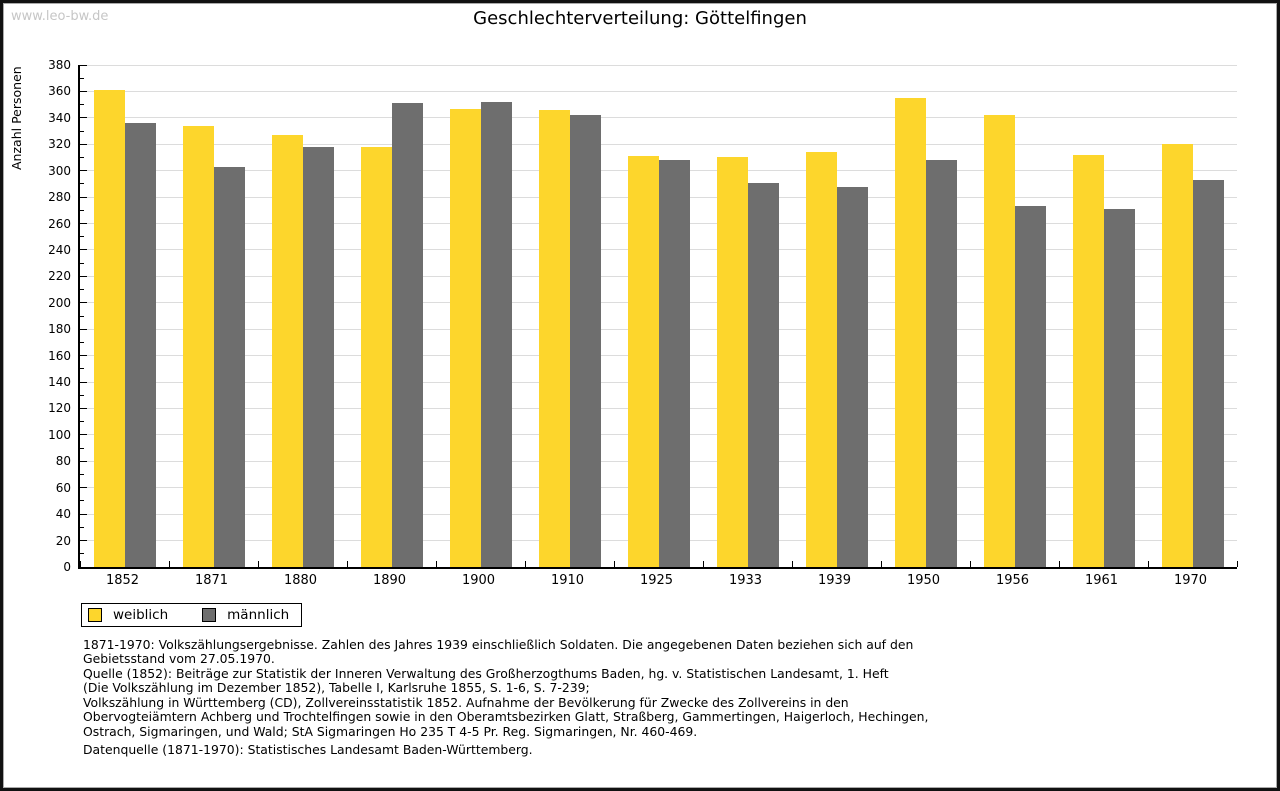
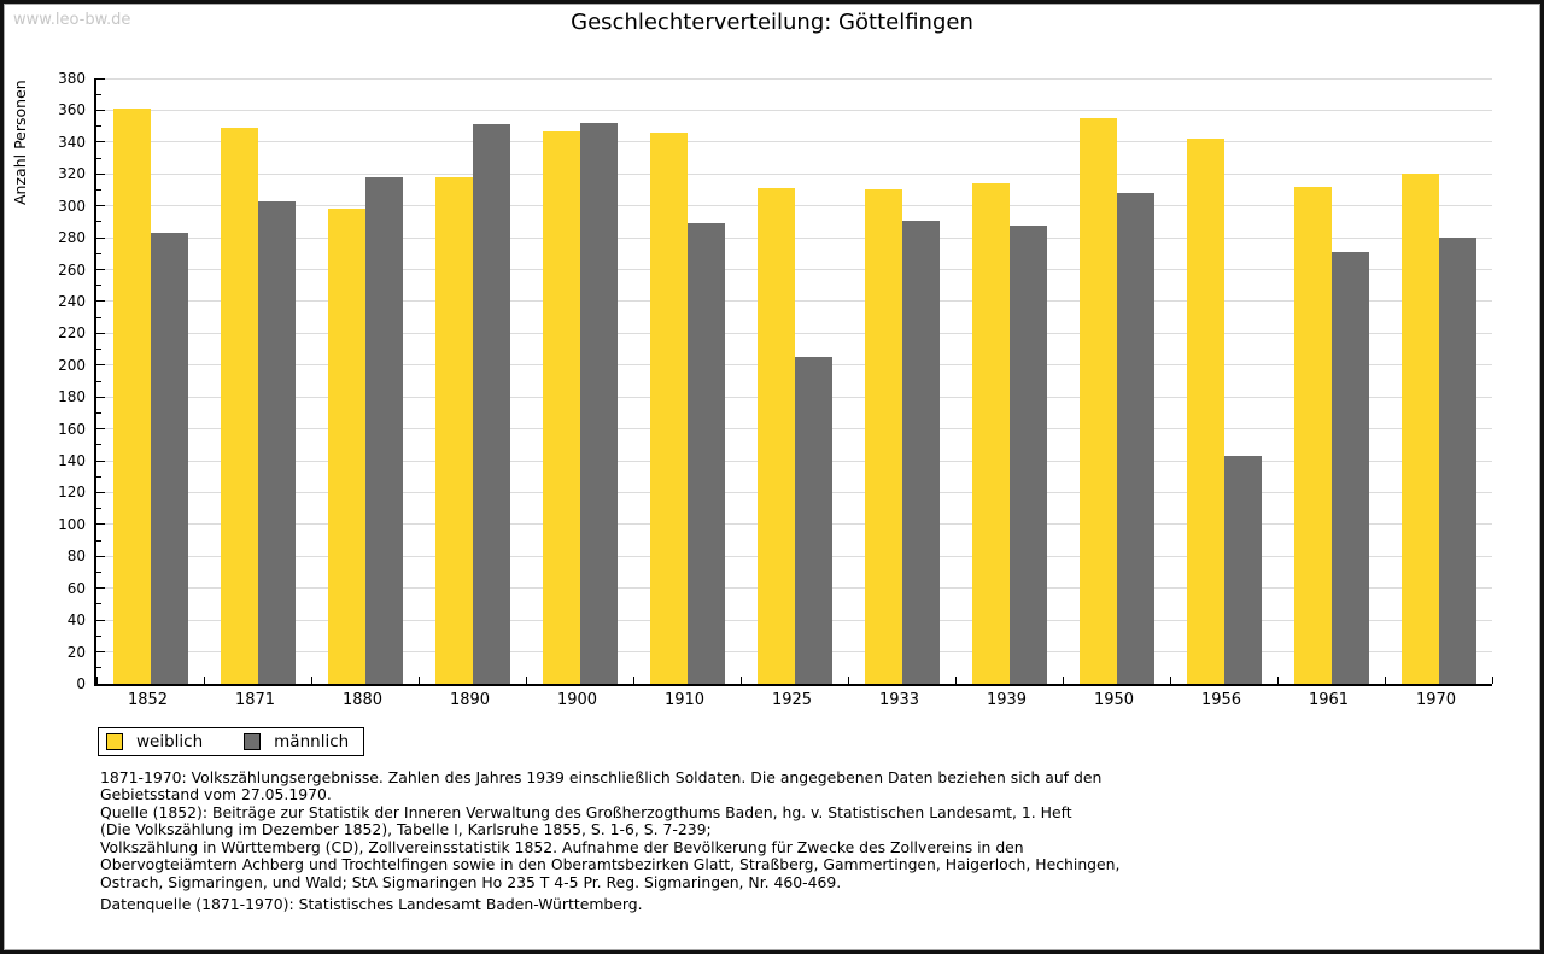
männlich/1852: 336 -> 283
weiblich/1871: 334 -> 349
weiblich/1880: 327 -> 298
männlich/1910: 342 -> 289
männlich/1925: 308 -> 205
männlich/1956: 273 -> 143
männlich/1970: 293 -> 280
